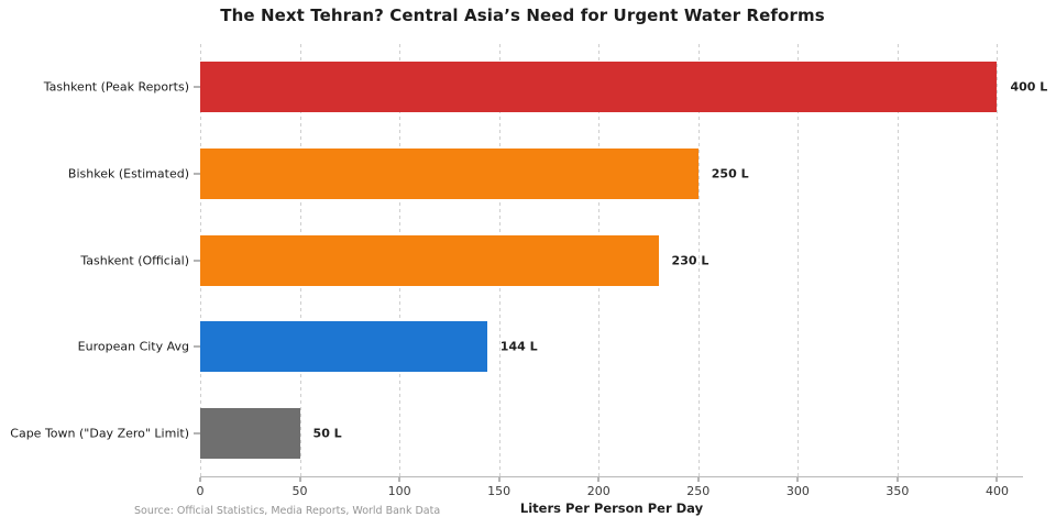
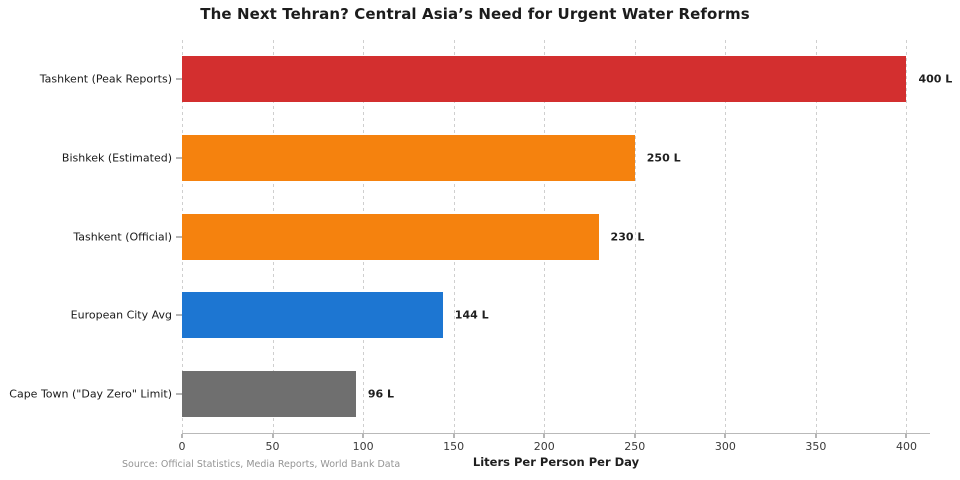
Cape Town ("Day Zero" Limit): 50 -> 96
